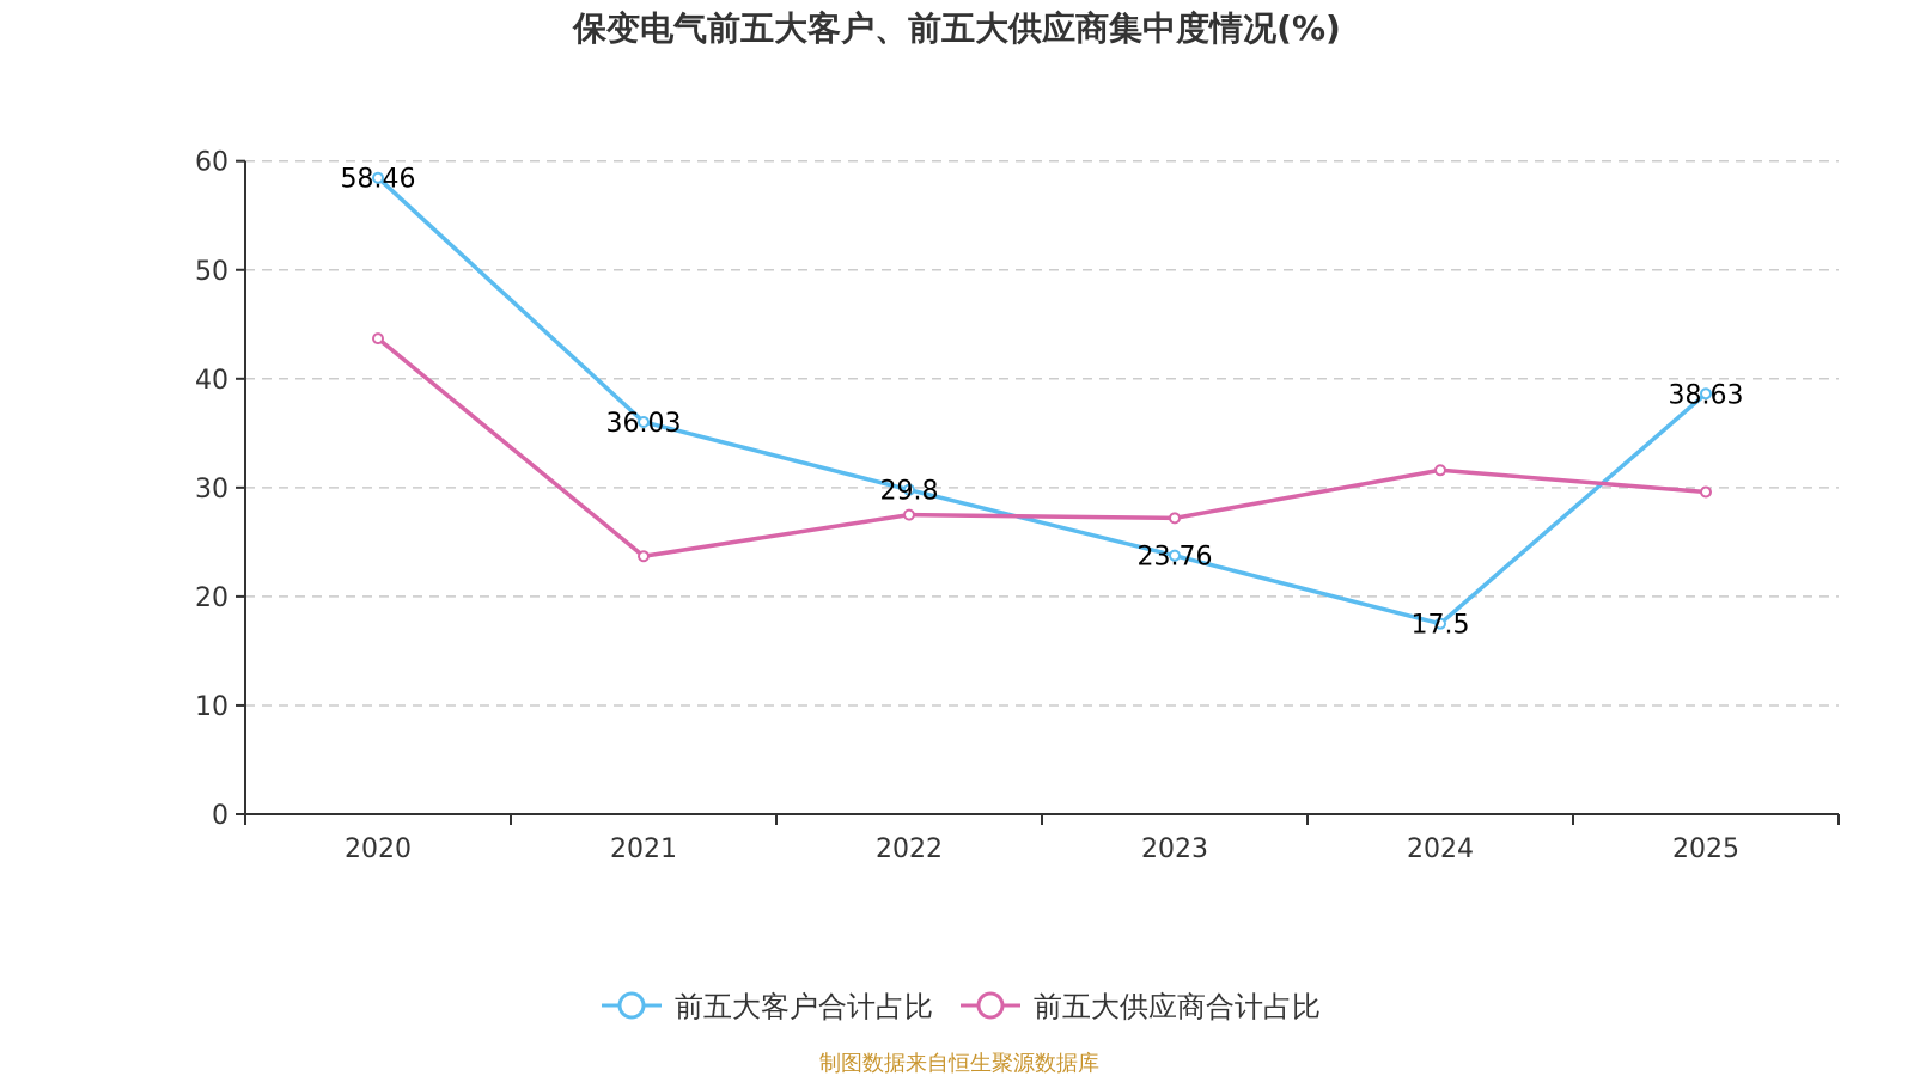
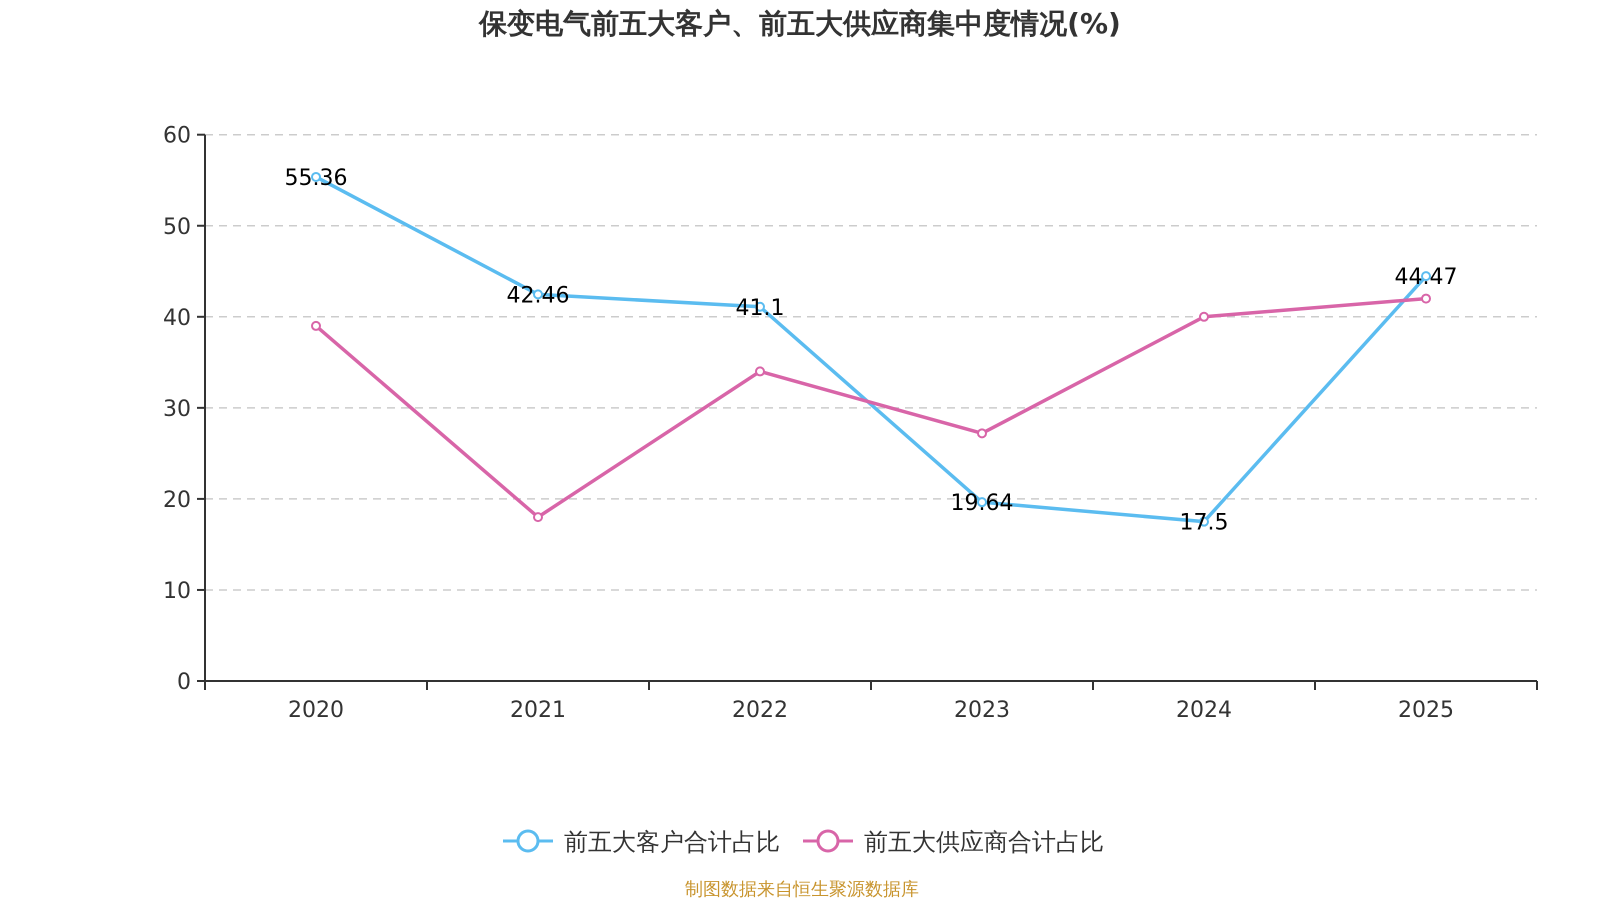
前五大客户合计占比/2020: 58.46 -> 55.36
前五大供应商合计占比/2020: 44 -> 39
前五大客户合计占比/2021: 36.03 -> 42.46
前五大供应商合计占比/2021: 24 -> 18
前五大客户合计占比/2022: 29.8 -> 41.1
前五大供应商合计占比/2022: 28 -> 34
前五大客户合计占比/2023: 23.76 -> 19.64
前五大供应商合计占比/2024: 32 -> 40
前五大客户合计占比/2025: 38.63 -> 44.47
前五大供应商合计占比/2025: 30 -> 42
